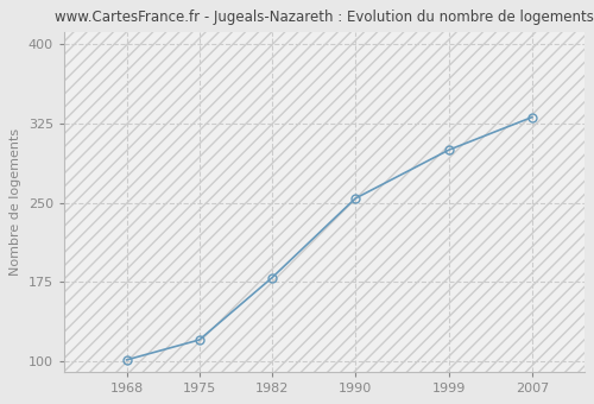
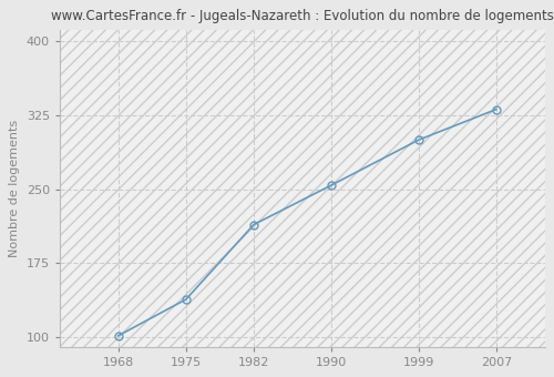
1975: 120 -> 138
1982: 179 -> 214
